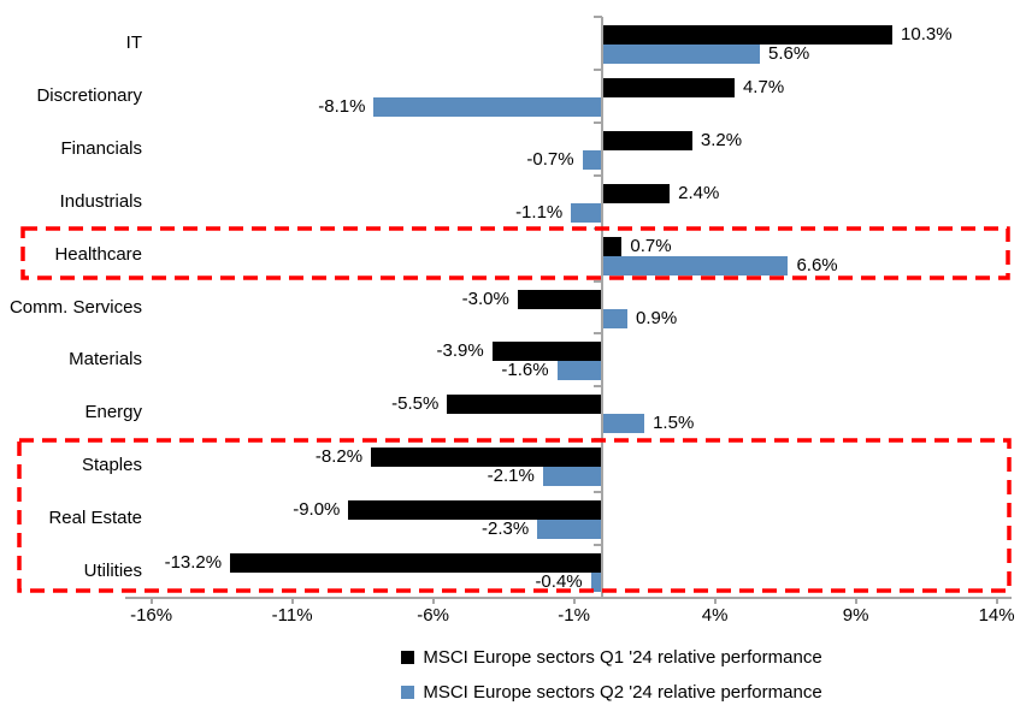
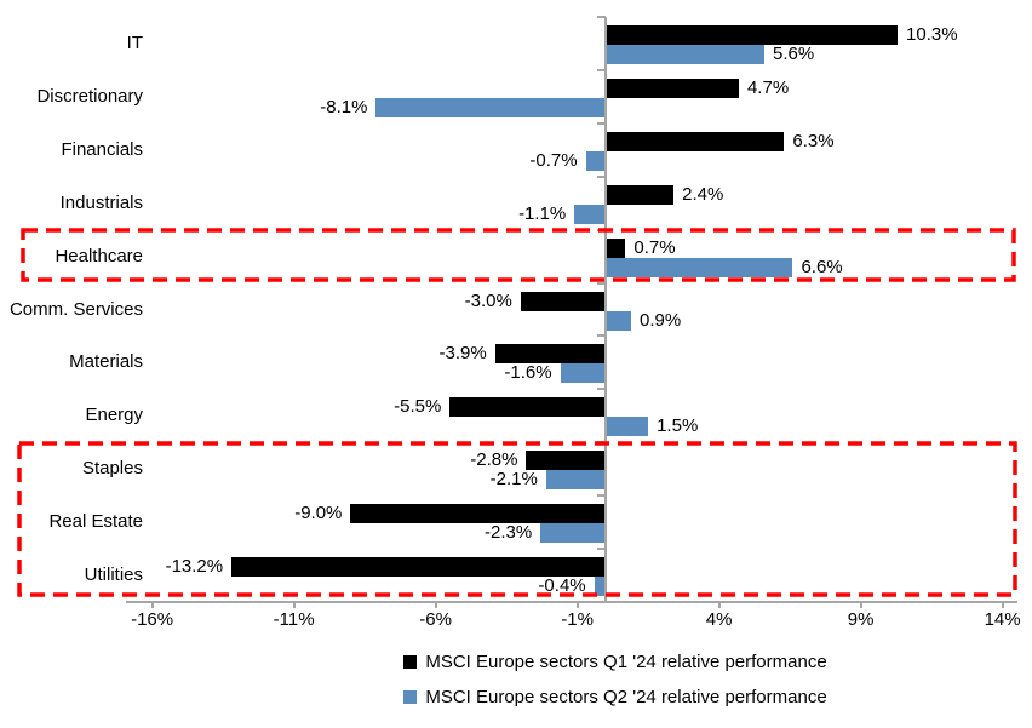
MSCI Europe sectors Q1 '24 relative performance/Financials: 3.2% -> 6.3%
MSCI Europe sectors Q1 '24 relative performance/Staples: -8.2% -> -2.8%
